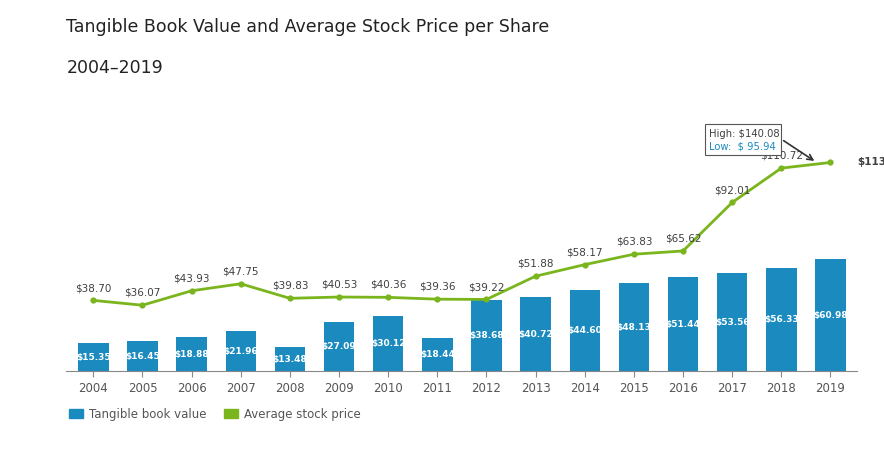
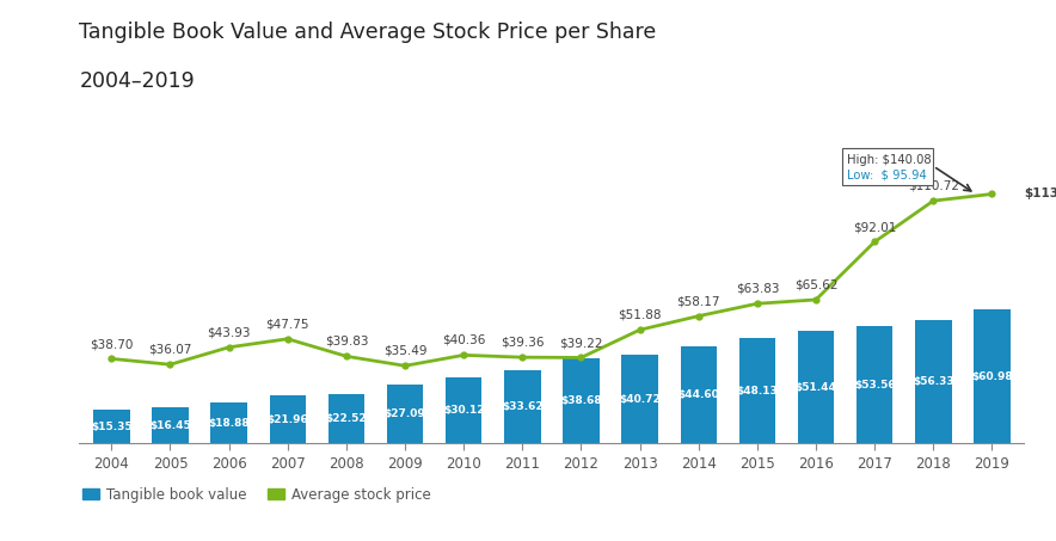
Tangible book value/2008: $13.48 -> $22.52
Average stock price/2009: $40.53 -> $35.49
Tangible book value/2011: $18.44 -> $33.62
